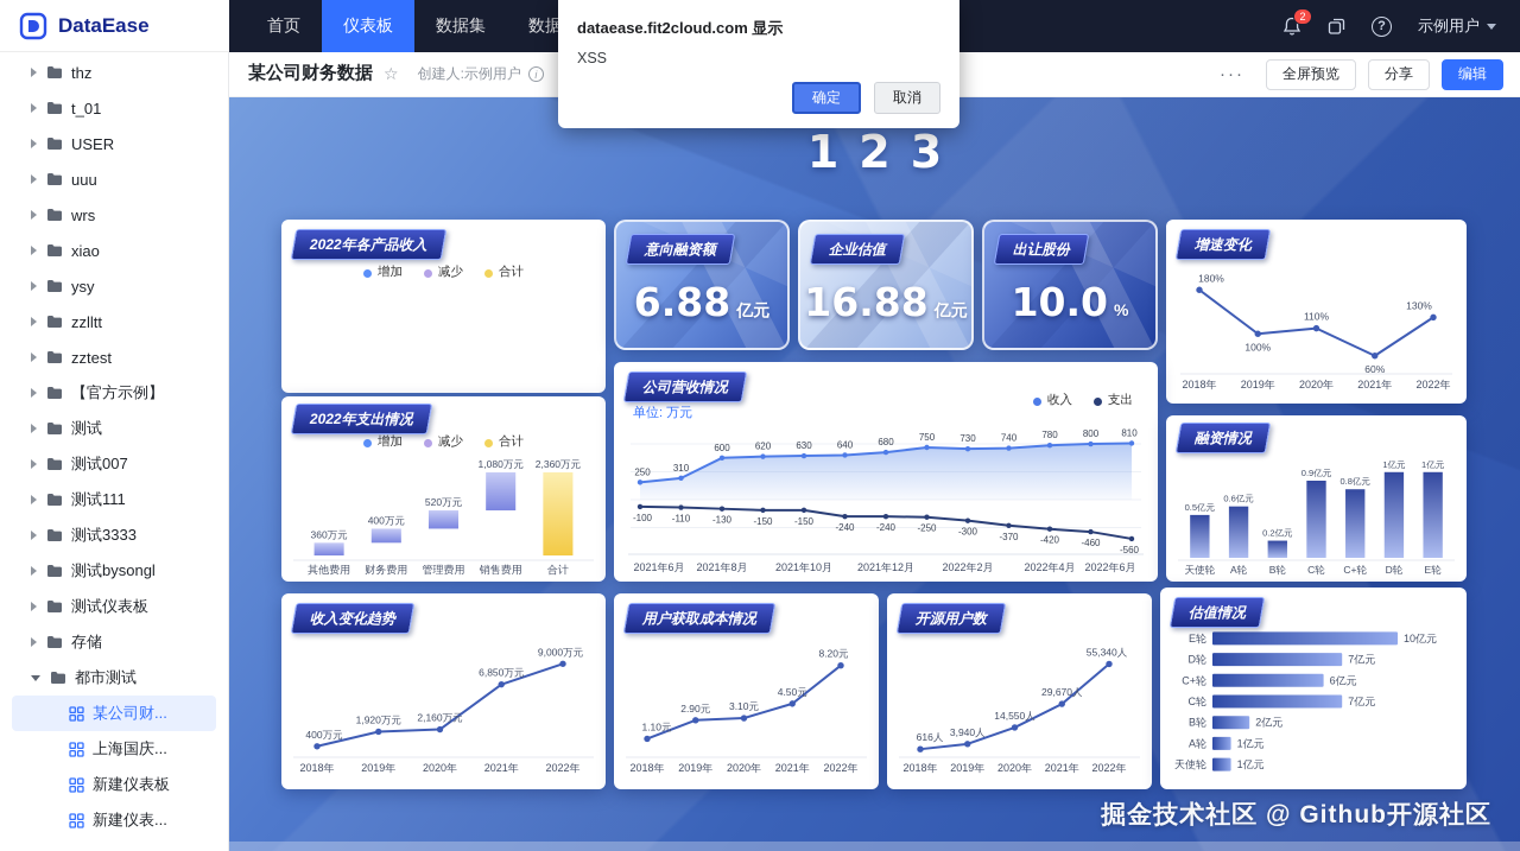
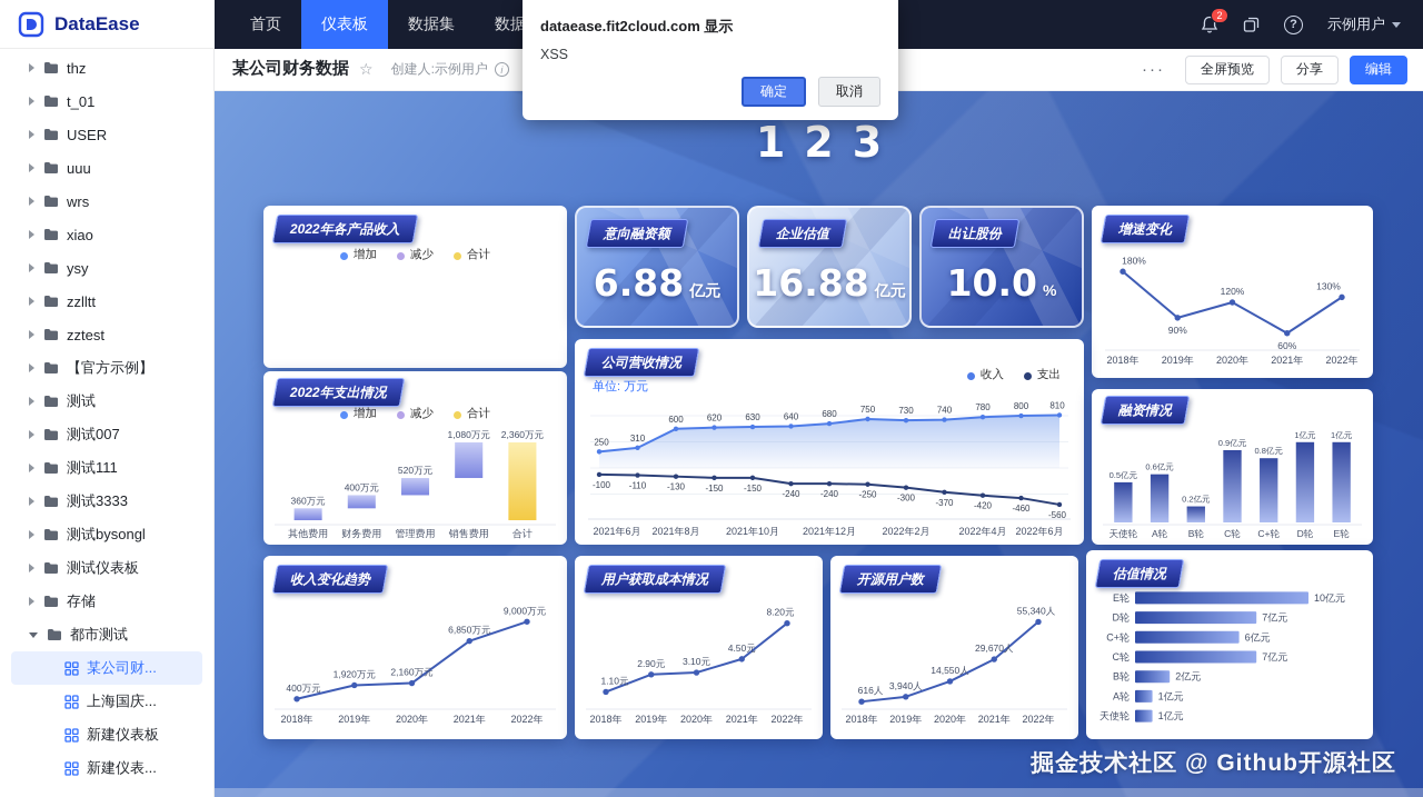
增速变化/2019年: 100% -> 90%
增速变化/2020年: 110% -> 120%
